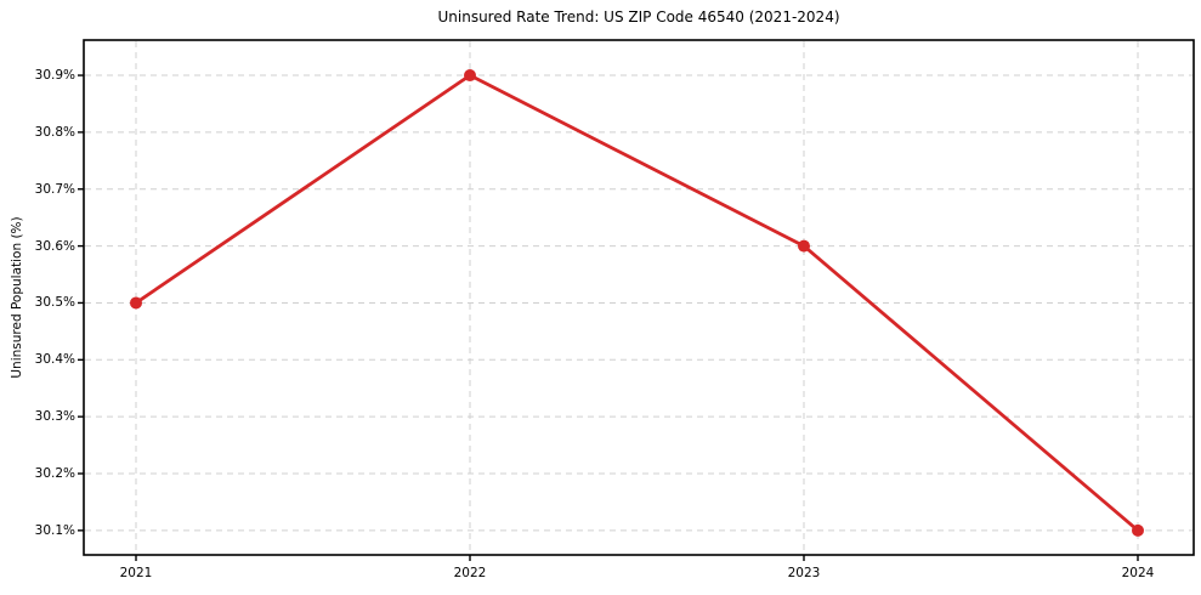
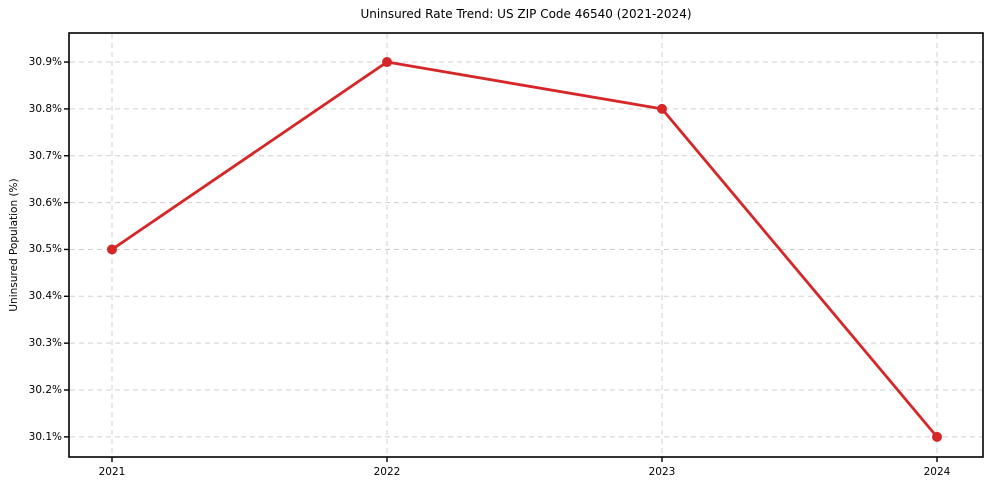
2023: 30.6% -> 30.8%
